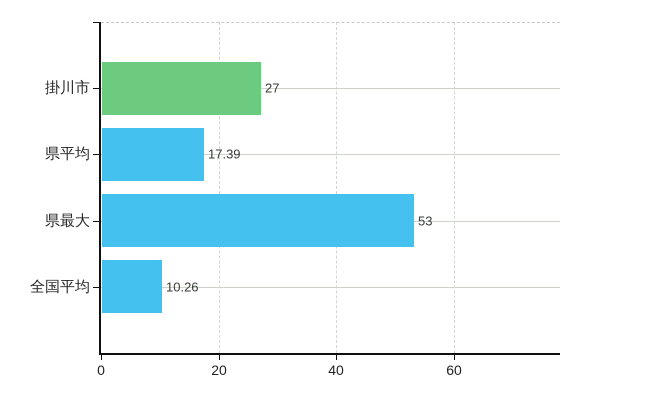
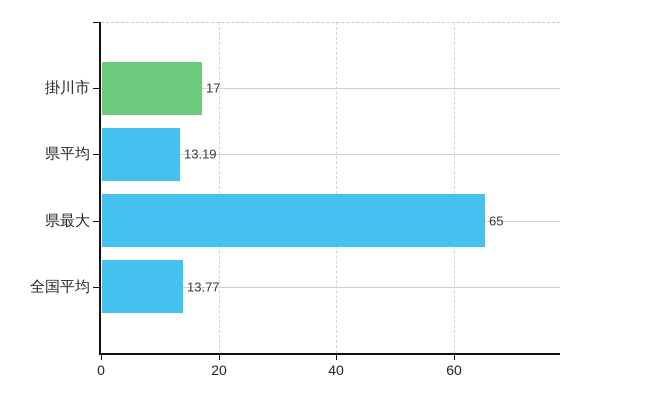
掛川市: 27 -> 17
県平均: 17.39 -> 13.19
県最大: 53 -> 65
全国平均: 10.26 -> 13.77
